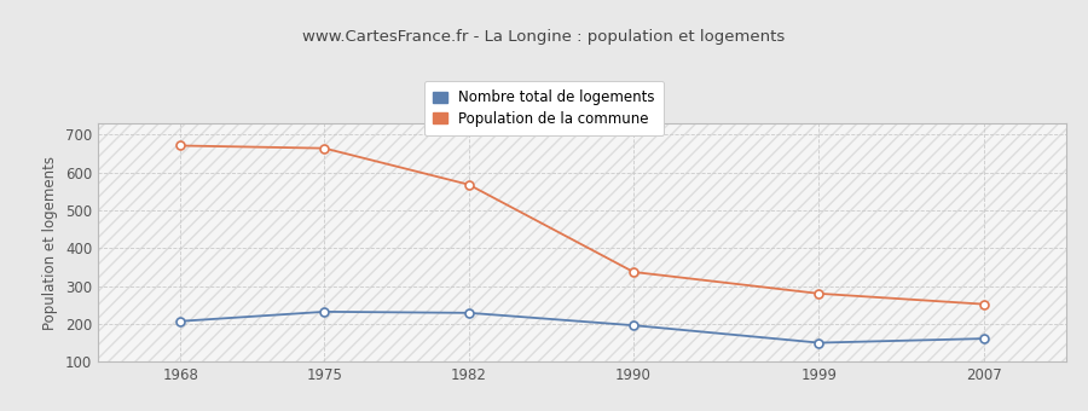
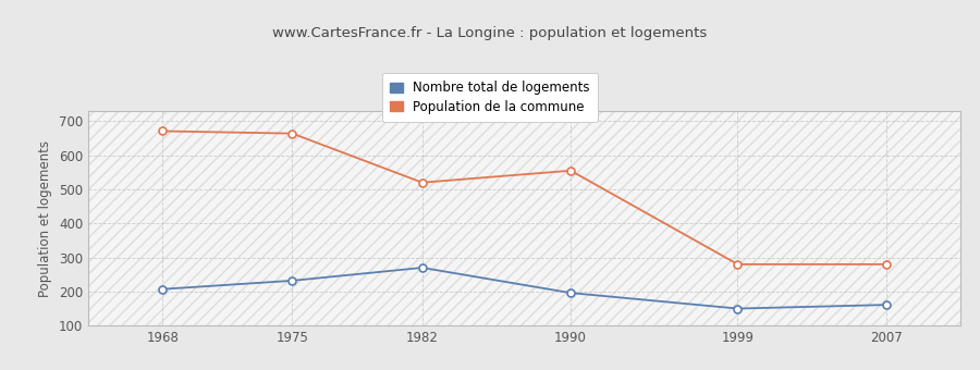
Nombre total de logements/1982: 229 -> 270
Population de la commune/1982: 568 -> 520
Population de la commune/1990: 337 -> 555
Population de la commune/2007: 252 -> 280
